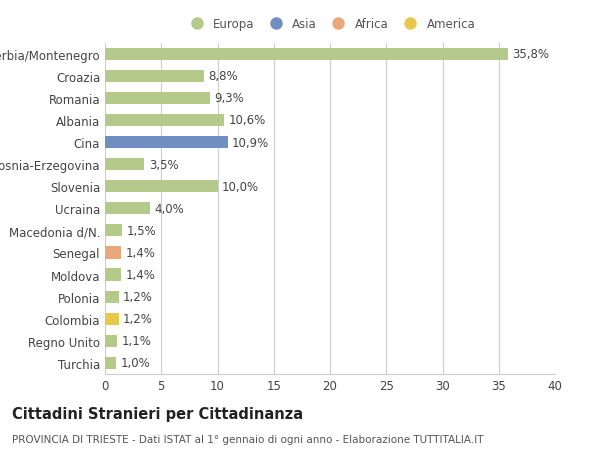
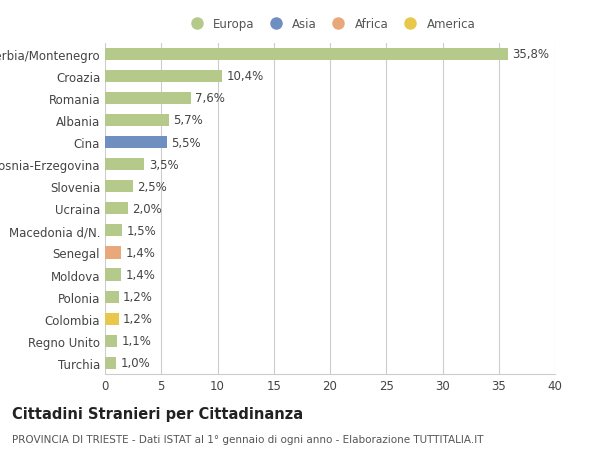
Croazia: 8,8% -> 10,4%
Romania: 9,3% -> 7,6%
Albania: 10,6% -> 5,7%
Cina: 10,9% -> 5,5%
Slovenia: 10,0% -> 2,5%
Ucraina: 4,0% -> 2,0%
